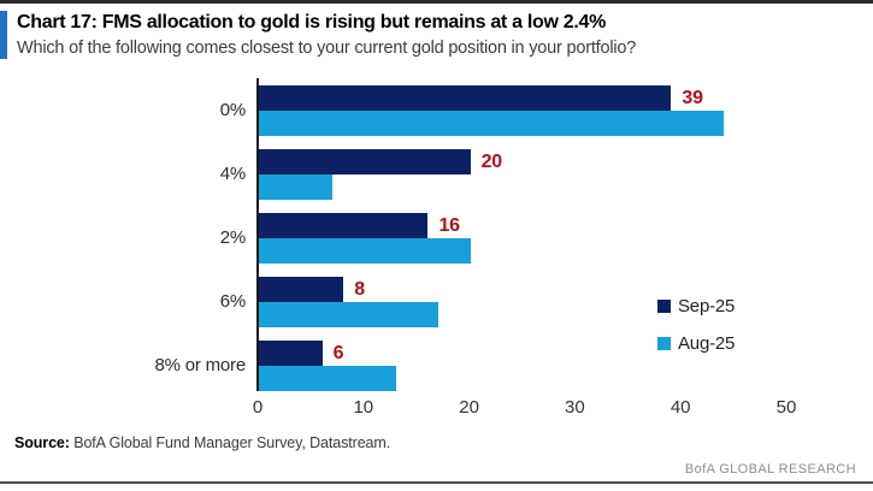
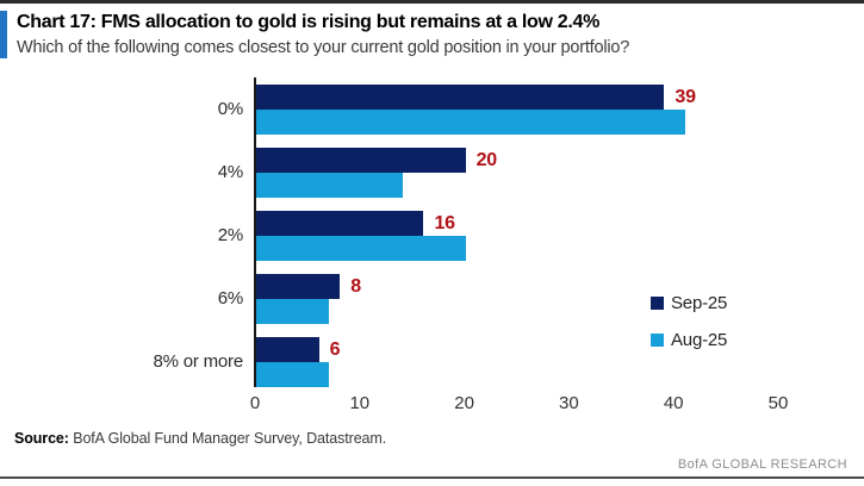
Aug-25/0%: 44 -> 41
Aug-25/4%: 7 -> 14
Aug-25/6%: 17 -> 7
Aug-25/8% or more: 13 -> 7
